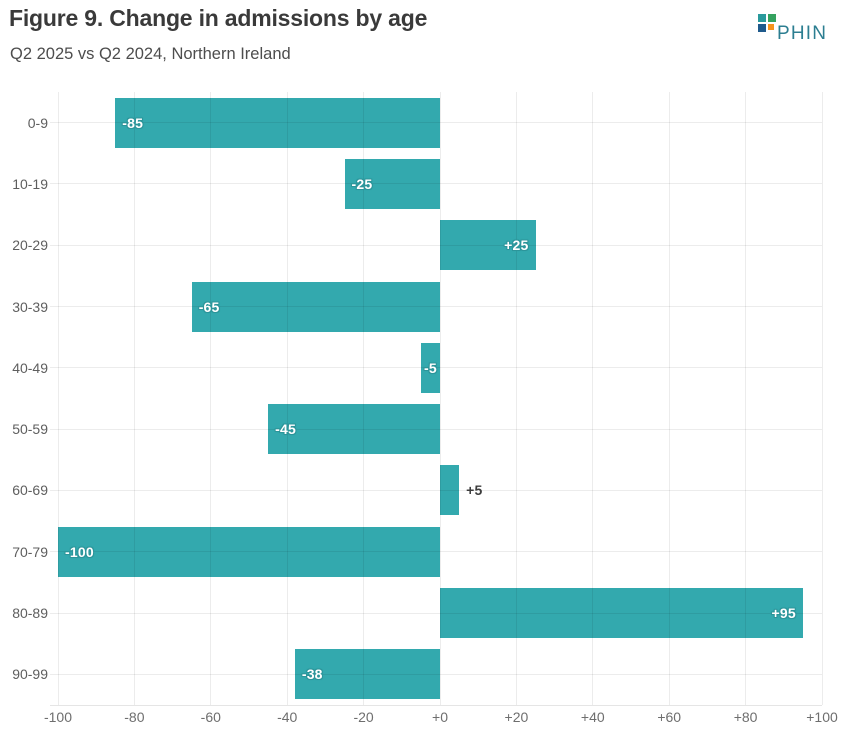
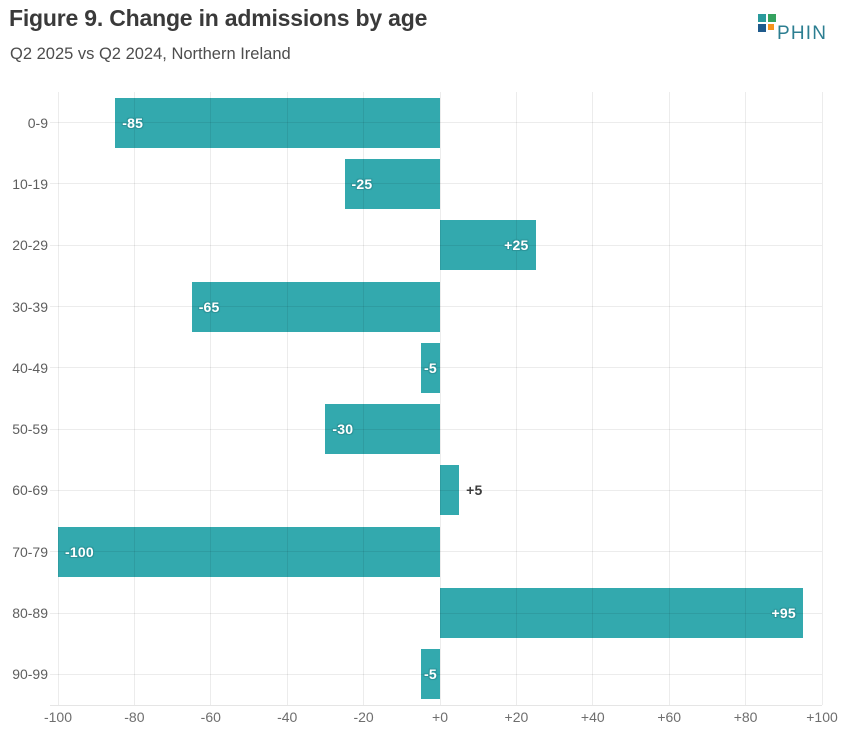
50-59: -45 -> -30
90-99: -38 -> -5
